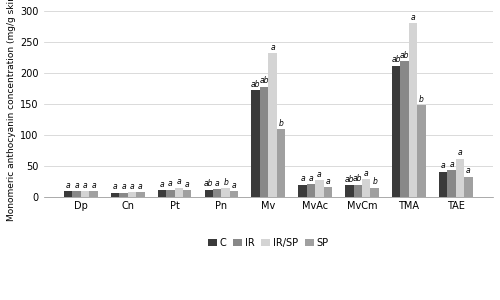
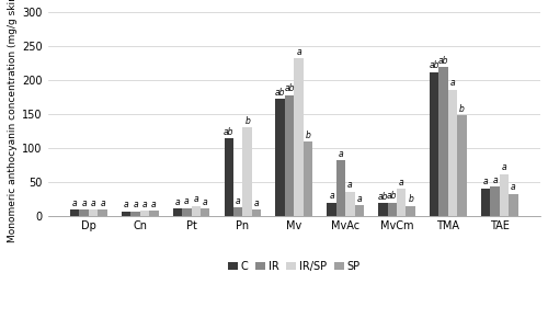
C/Pn: 12 -> 114
IR/SP/Pn: 14 -> 130
IR/MvAc: 21 -> 82
IR/SP/MvAc: 27 -> 36
IR/SP/MvCm: 29 -> 40
IR/SP/TMA: 280 -> 186
